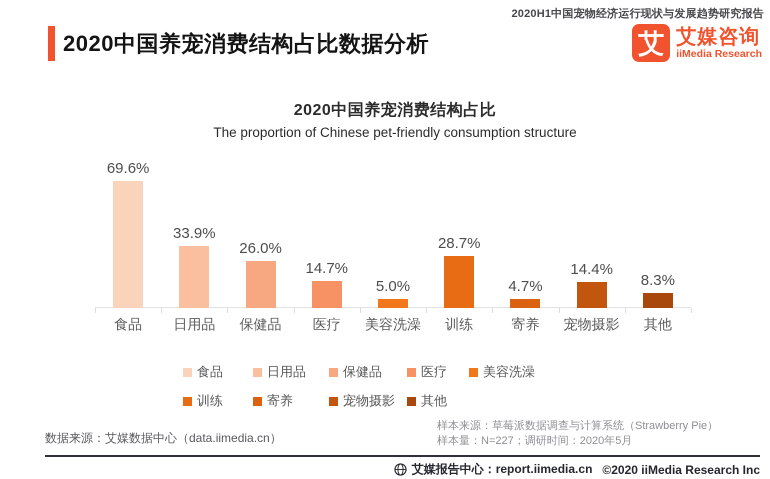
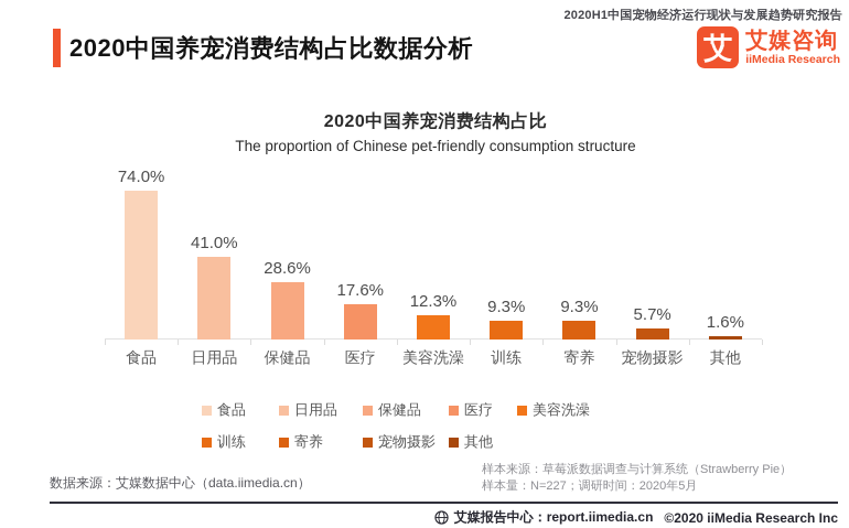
食品: 69.6% -> 74.0%
日用品: 33.9% -> 41.0%
保健品: 26.0% -> 28.6%
医疗: 14.7% -> 17.6%
美容洗澡: 5.0% -> 12.3%
训练: 28.7% -> 9.3%
寄养: 4.7% -> 9.3%
宠物摄影: 14.4% -> 5.7%
其他: 8.3% -> 1.6%
